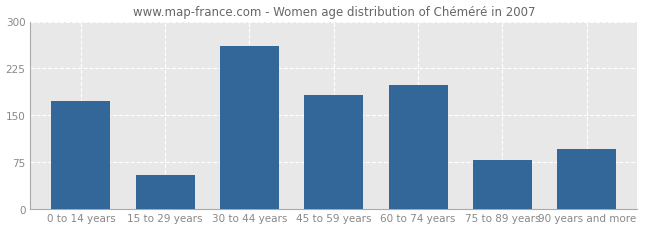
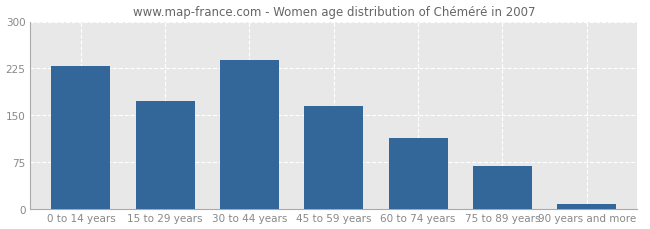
0 to 14 years: 172 -> 228
15 to 29 years: 54 -> 172
30 to 44 years: 260 -> 238
45 to 59 years: 182 -> 165
60 to 74 years: 198 -> 113
75 to 89 years: 78 -> 68
90 years and more: 96 -> 7
